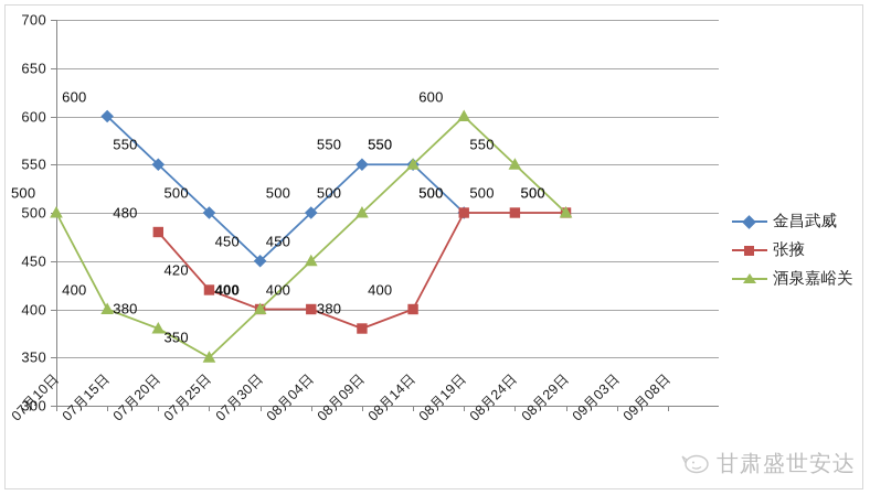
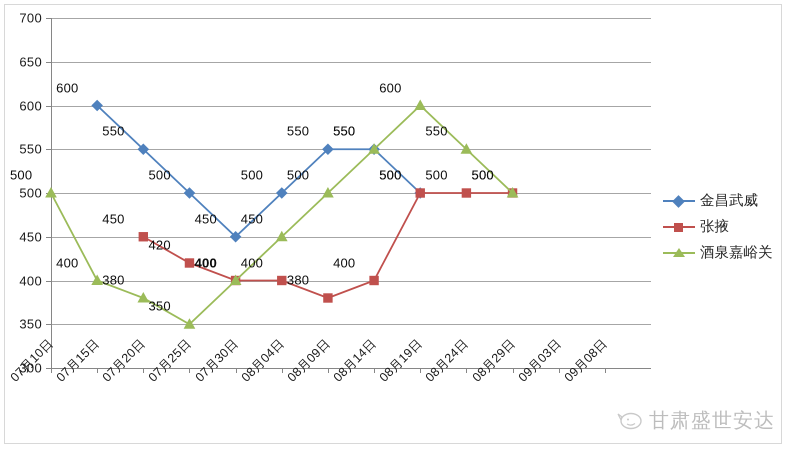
张掖/07月20日: 480 -> 450
